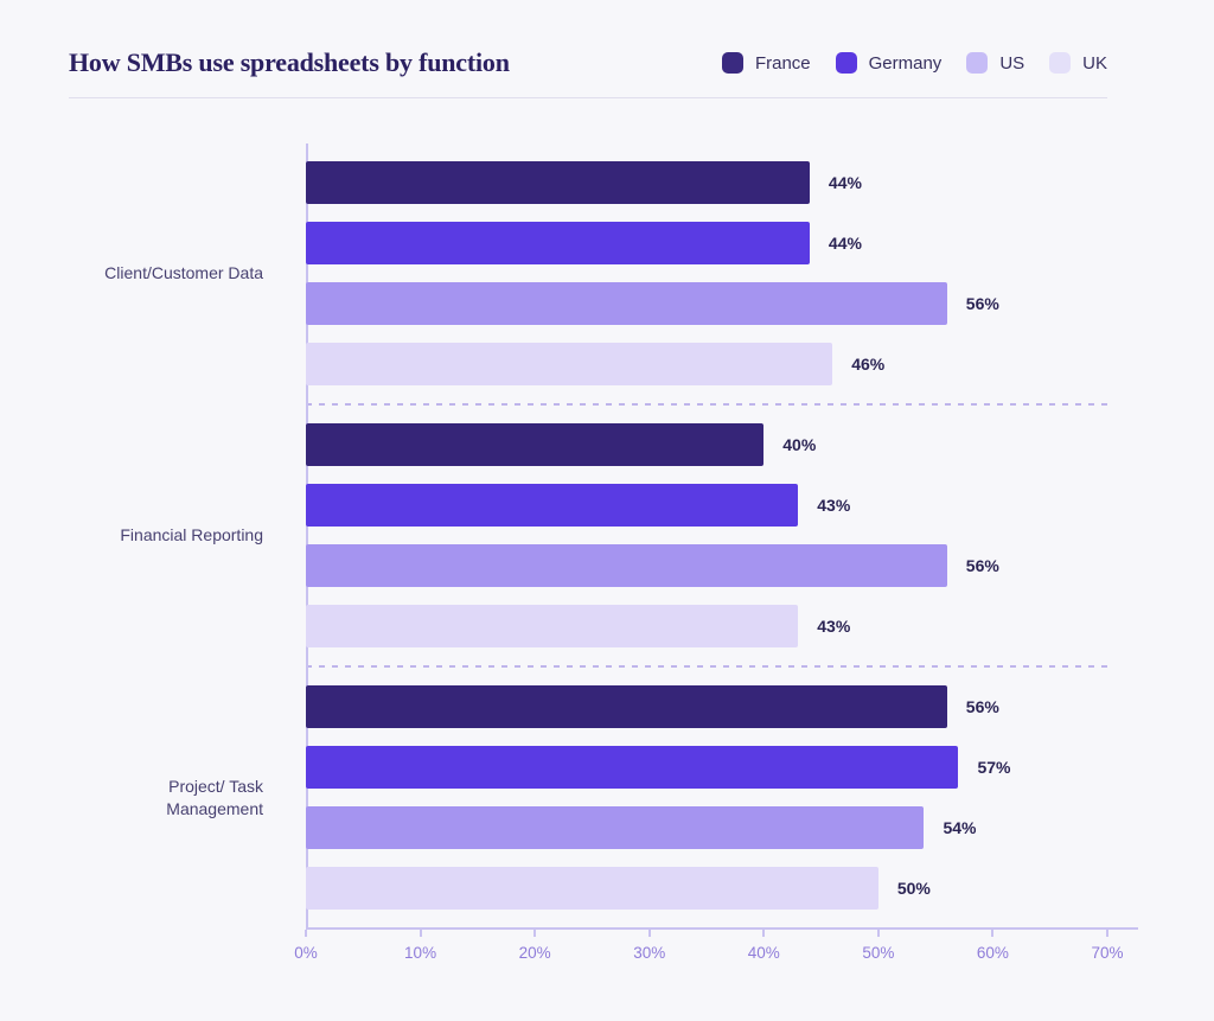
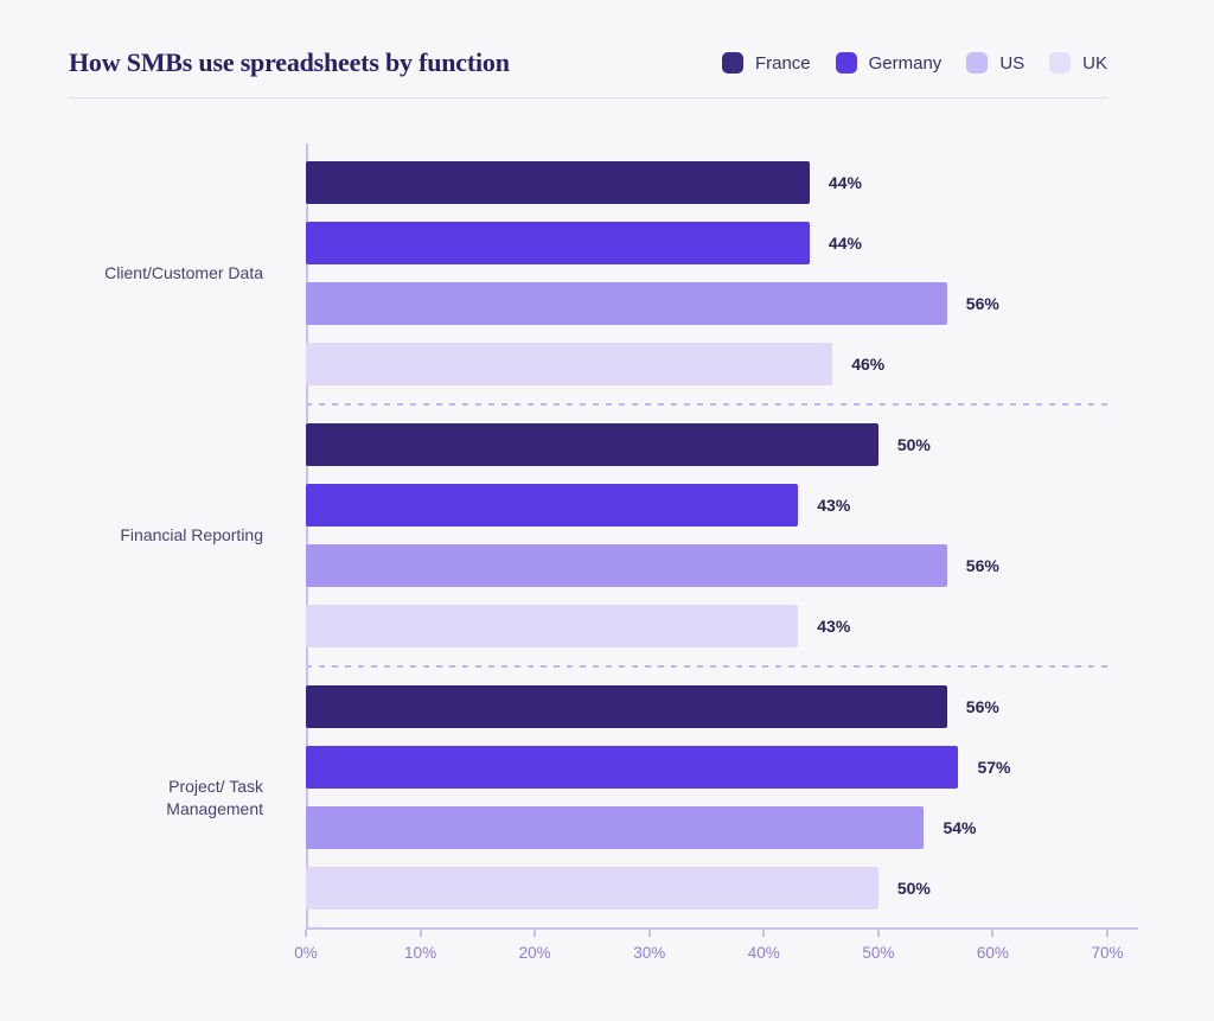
France/Financial Reporting: 40% -> 50%
